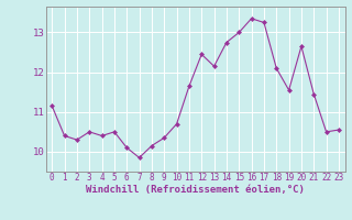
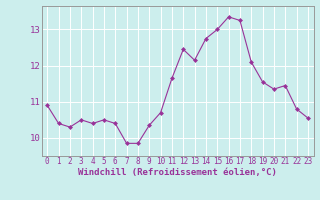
0: 11.15 -> 10.90
6: 10.10 -> 10.40
8: 10.15 -> 9.85
20: 12.65 -> 11.35
22: 10.50 -> 10.80
